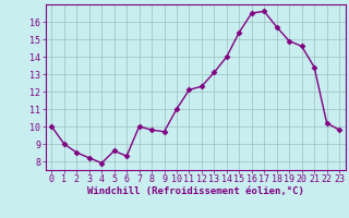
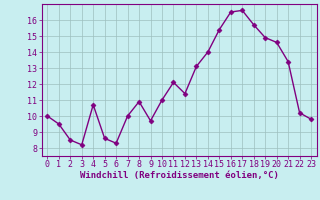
1: 9.0 -> 9.5
4: 7.9 -> 10.7
8: 9.8 -> 10.9
12: 12.3 -> 11.4
